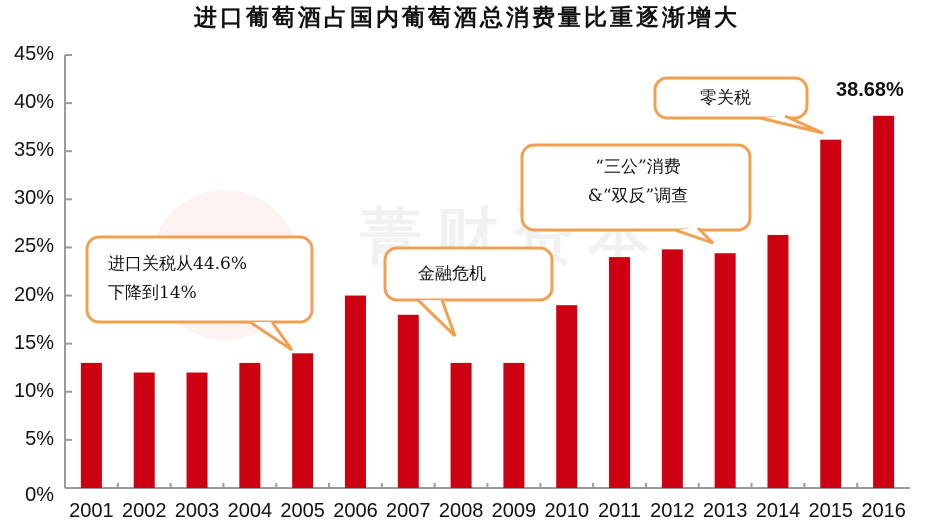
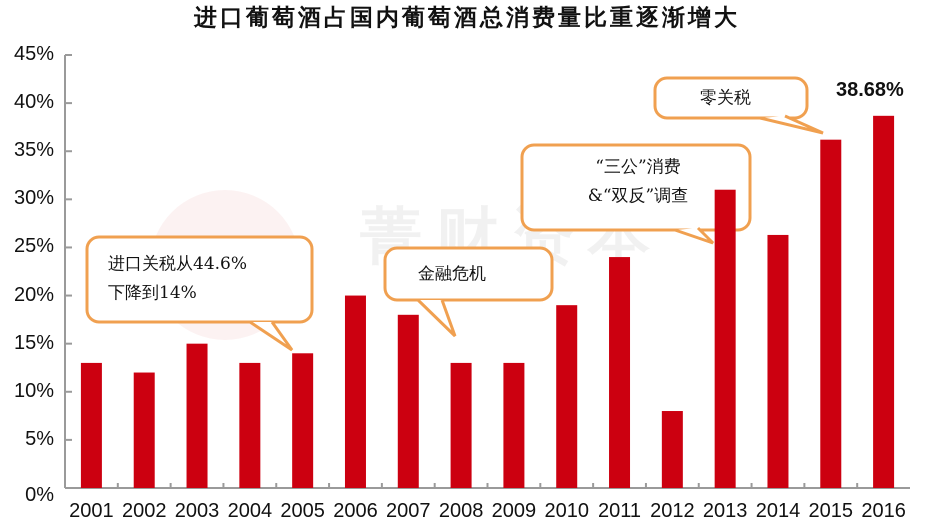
2003: 12% -> 15%
2012: 25% -> 8%
2013: 24% -> 31%
